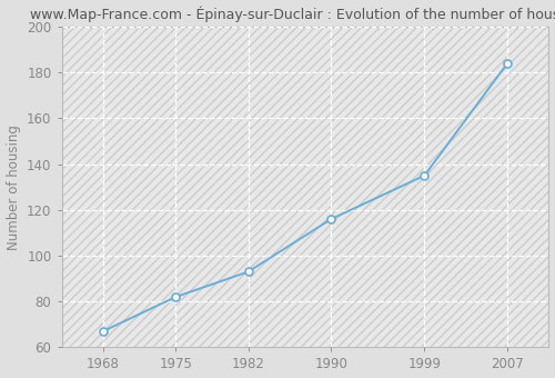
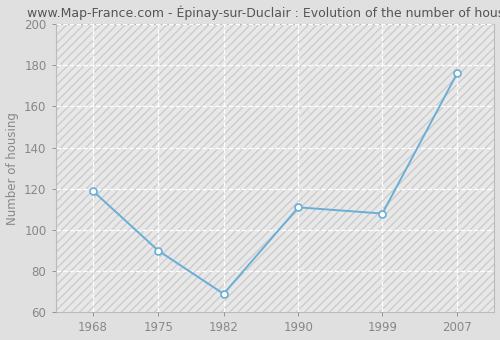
1968: 67 -> 119
1975: 82 -> 90
1982: 93 -> 69
1990: 116 -> 111
1999: 135 -> 108
2007: 184 -> 176
